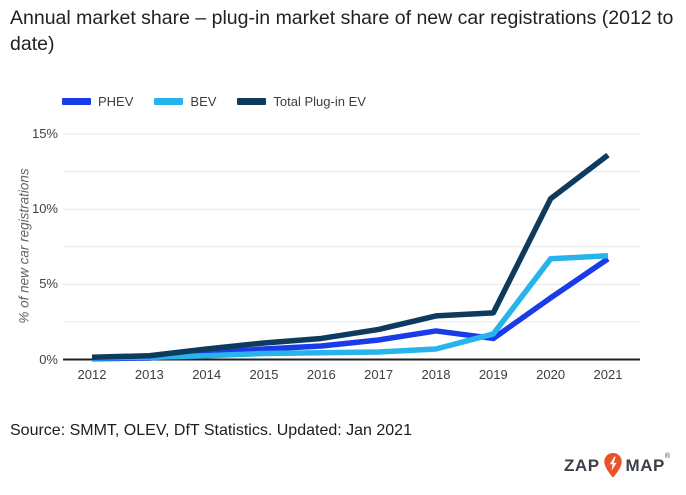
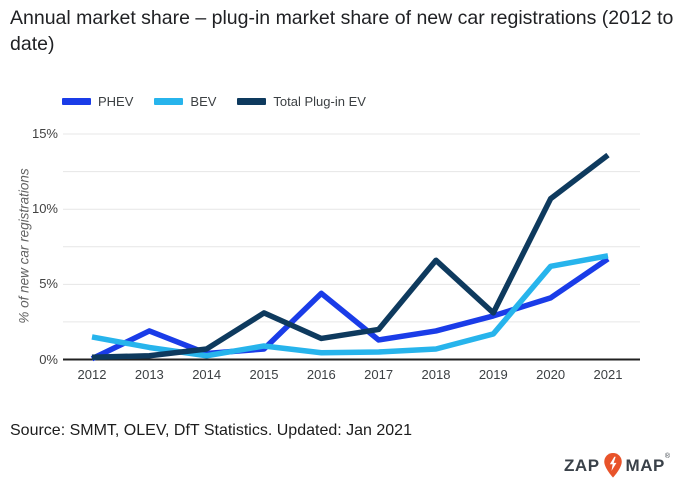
BEV/2012: 0.1% -> 1.5%
PHEV/2013: 0.1% -> 1.9%
BEV/2013: 0.1% -> 0.8%
BEV/2015: 0.4% -> 0.9%
Total Plug-in EV/2015: 1.1% -> 3.1%
PHEV/2016: 0.9% -> 4.4%
Total Plug-in EV/2018: 2.9% -> 6.6%
PHEV/2019: 1.4% -> 2.9%
BEV/2020: 6.7% -> 6.2%
